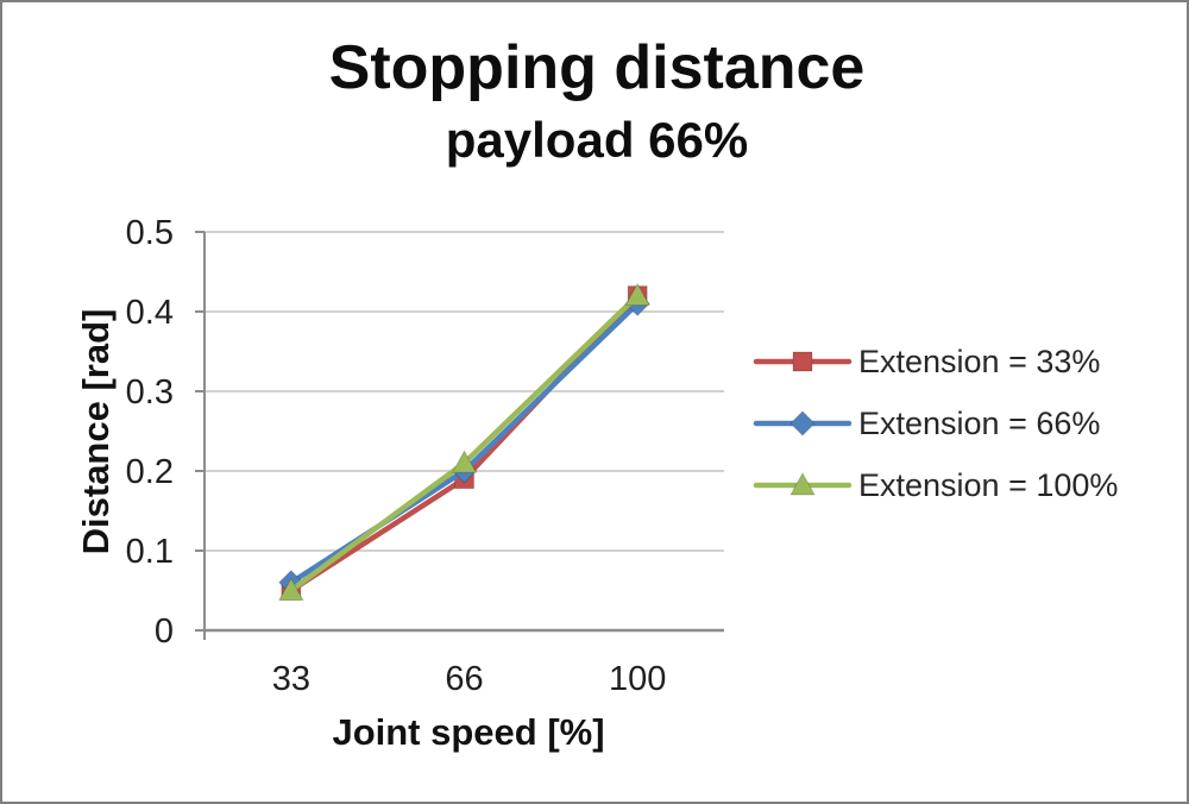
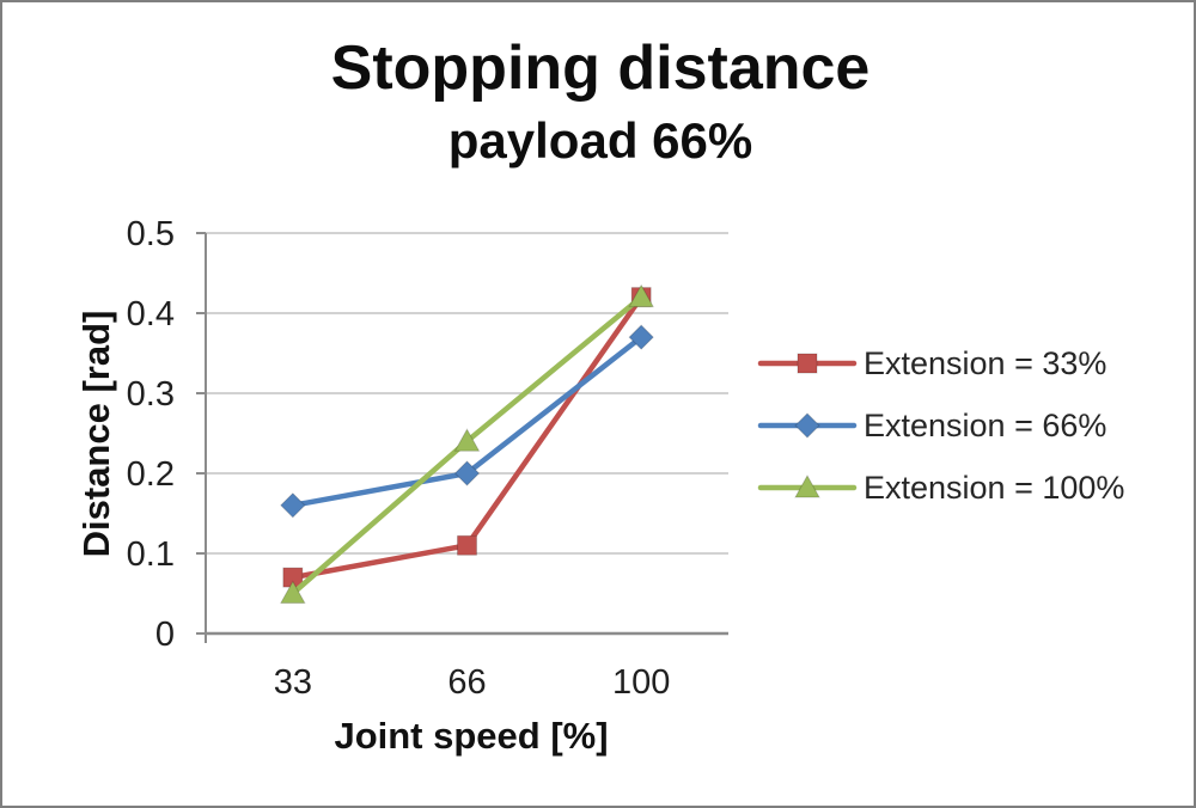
Extension = 33%/33: 0.05 -> 0.07
Extension = 66%/33: 0.06 -> 0.16
Extension = 33%/66: 0.19 -> 0.11
Extension = 100%/66: 0.21 -> 0.24
Extension = 66%/100: 0.41 -> 0.37
